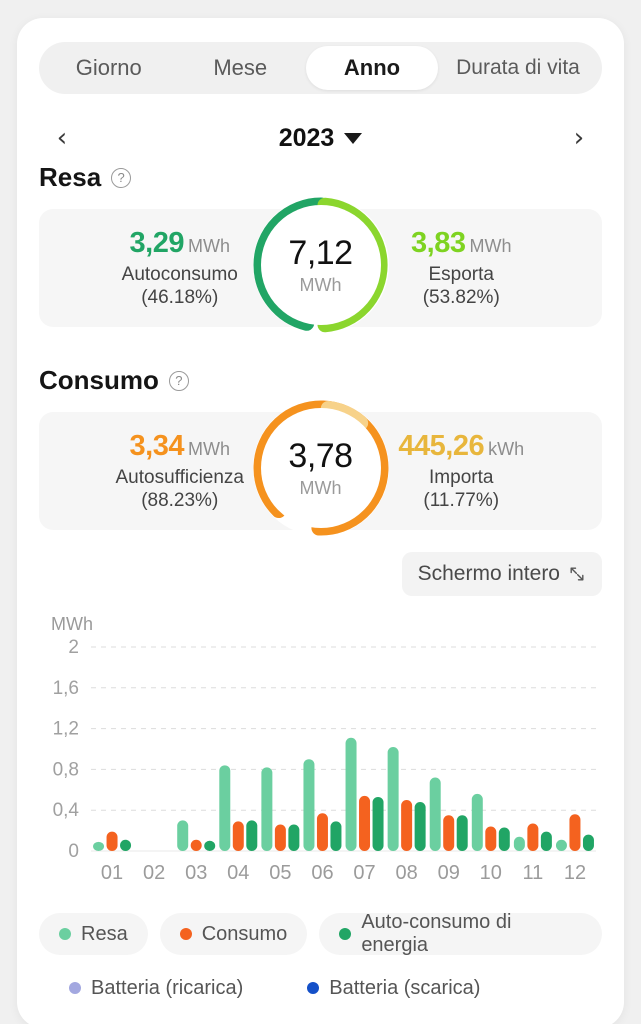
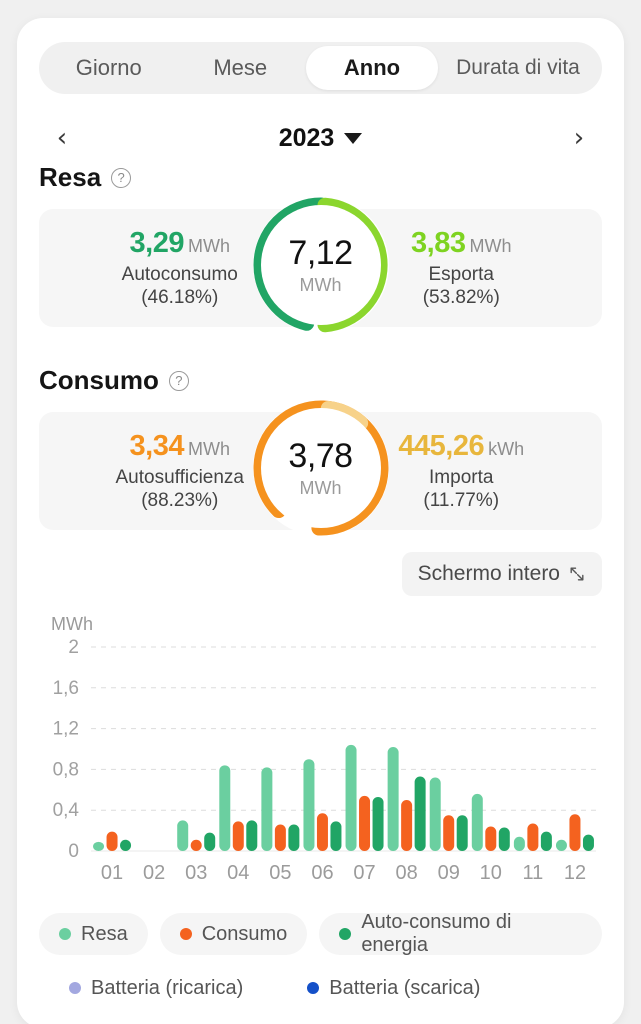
Auto-consumo di energia/03: 0,10 -> 0,18
Resa/07: 1,11 -> 1,04
Auto-consumo di energia/08: 0,48 -> 0,73
